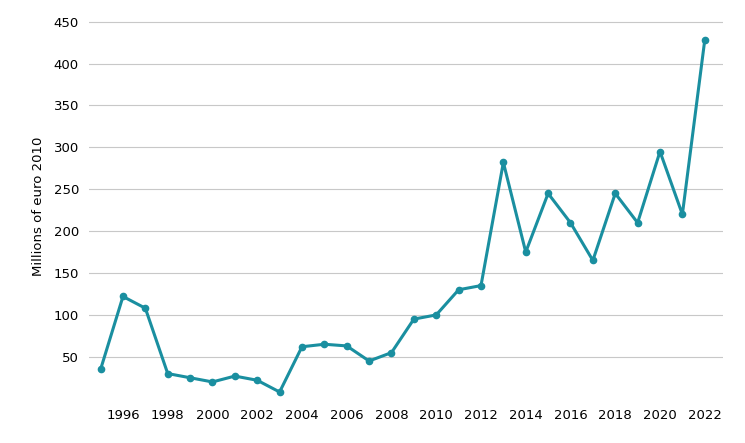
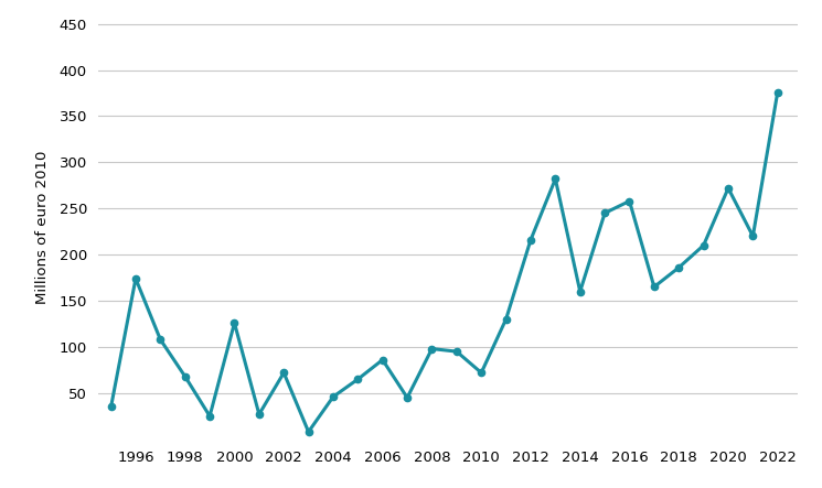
1996: 122 -> 174
1998: 30 -> 68
2000: 20 -> 126
2002: 22 -> 72
2004: 62 -> 46
2006: 63 -> 86
2008: 55 -> 98
2010: 100 -> 72
2012: 135 -> 216
2014: 175 -> 160
2016: 210 -> 258
2018: 245 -> 186
2020: 295 -> 272
2022: 428 -> 376
